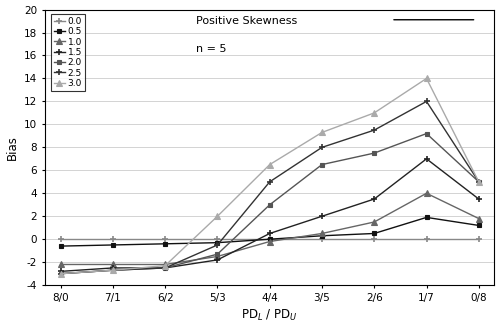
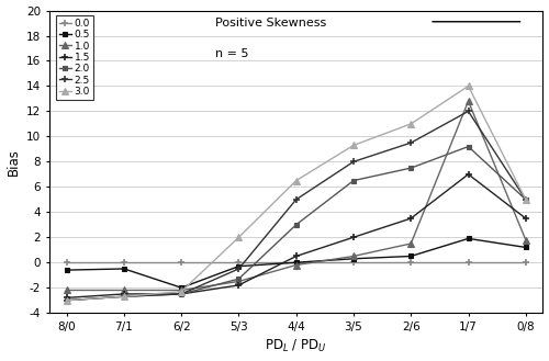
0.5/6/2: -0.4 -> -2.0
1.0/1/7: 4.0 -> 12.8
